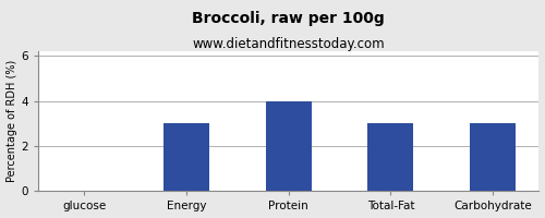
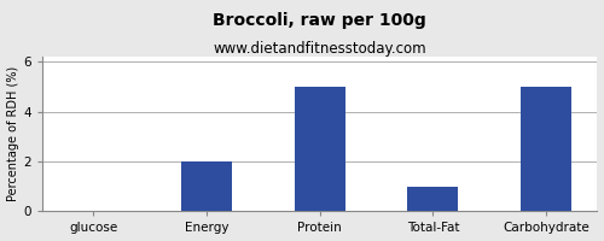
Energy: 3 -> 2
Protein: 4 -> 5
Total-Fat: 3 -> 1
Carbohydrate: 3 -> 5
